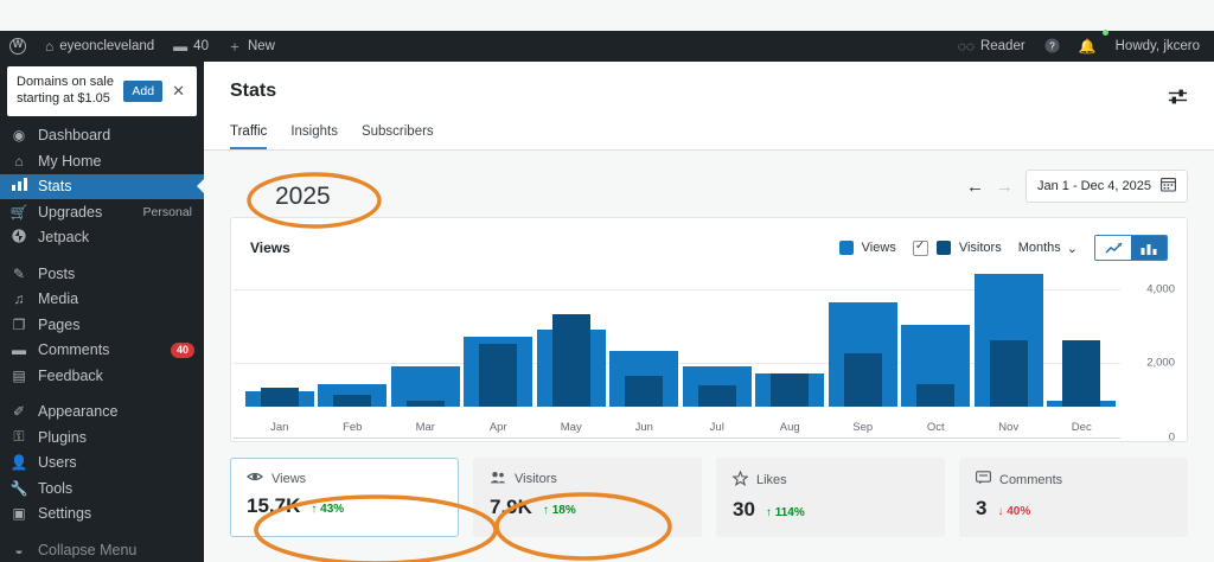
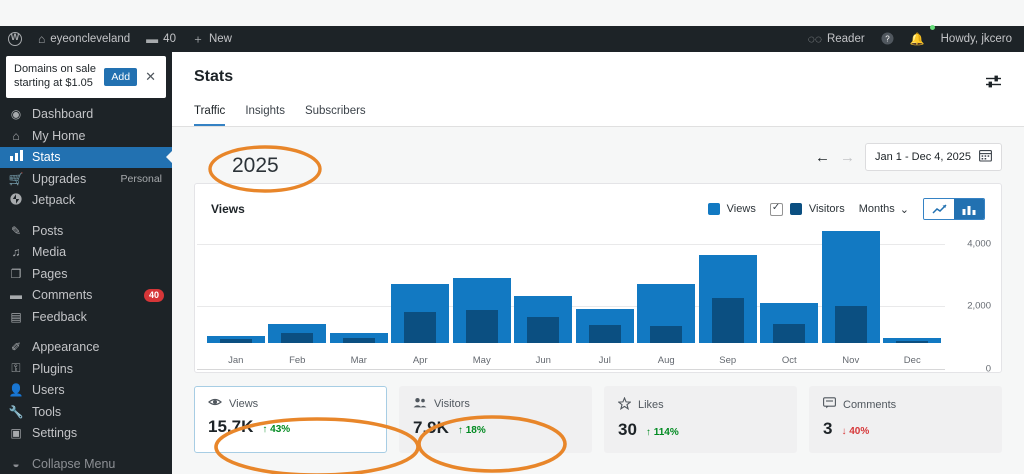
Views/Jan: 400 -> 200
Visitors/Jan: 500 -> 100
Views/Mar: 1100 -> 300
Visitors/Apr: 1700 -> 1000
Visitors/May: 2500 -> 1000
Views/Aug: 900 -> 1900
Visitors/Aug: 900 -> 500
Views/Oct: 2200 -> 1300
Visitors/Nov: 1800 -> 1200
Visitors/Dec: 1800 -> 100
